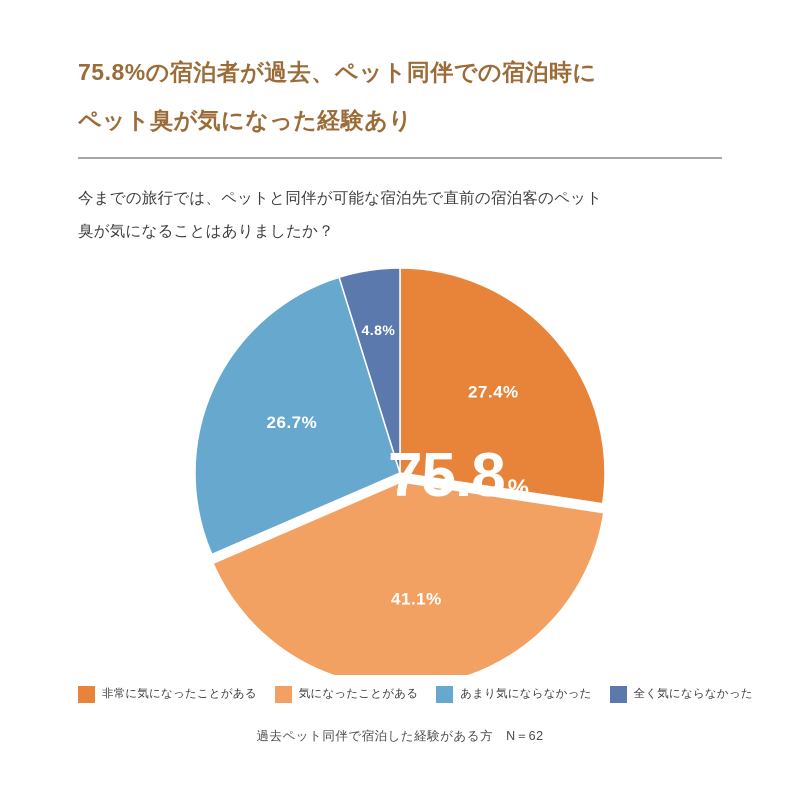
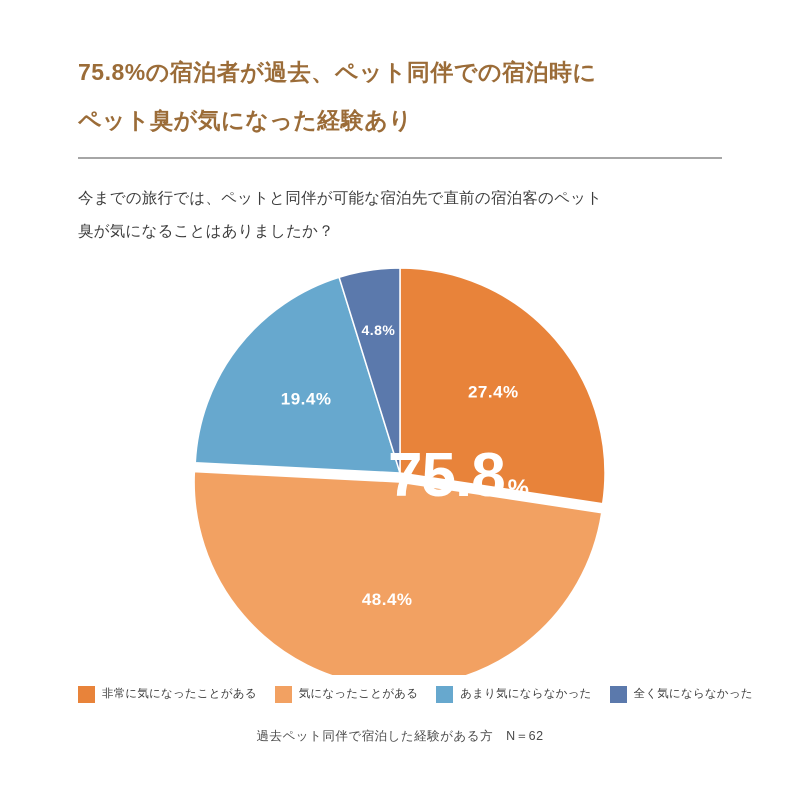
気になったことがある: 41.1% -> 48.4%
あまり気にならなかった: 26.7% -> 19.4%
